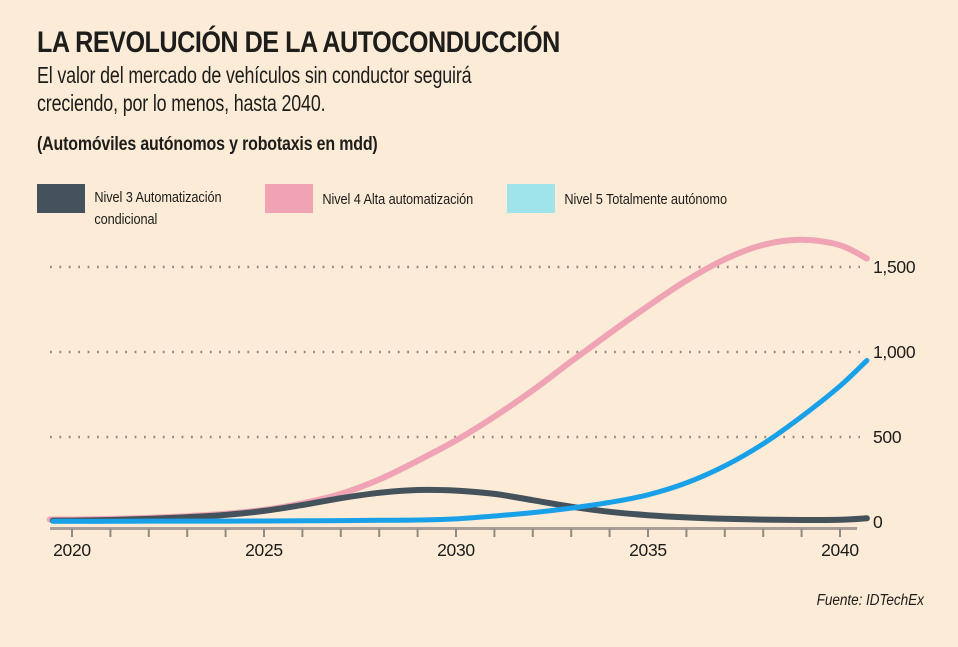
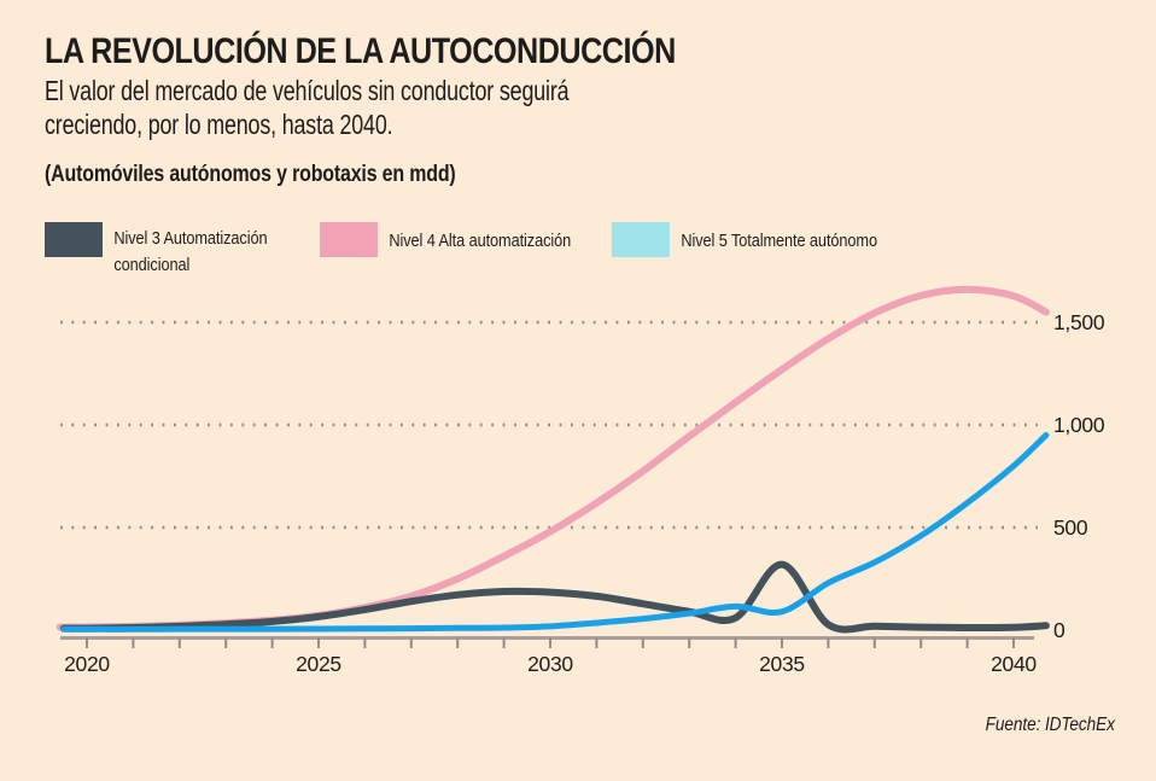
Nivel 3 Automatización condicional/2035: 40 -> 320
Nivel 5 Totalmente autónomo/2035: 160 -> 90
